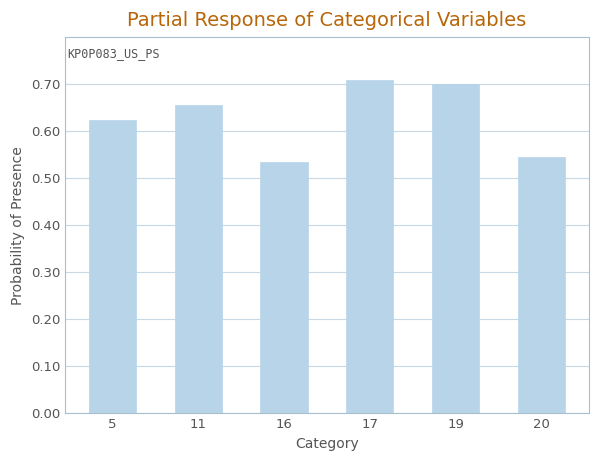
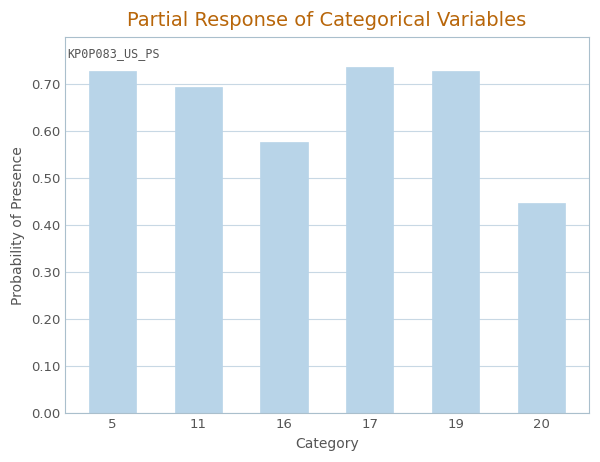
5: 0.625 -> 0.728
11: 0.655 -> 0.695
16: 0.535 -> 0.578
17: 0.710 -> 0.737
19: 0.700 -> 0.728
20: 0.545 -> 0.448
